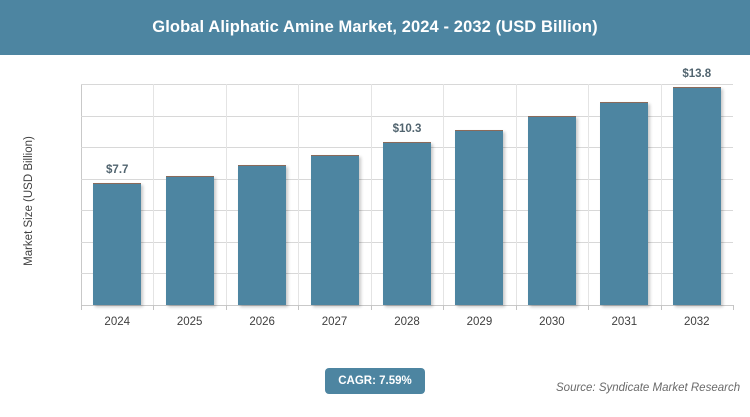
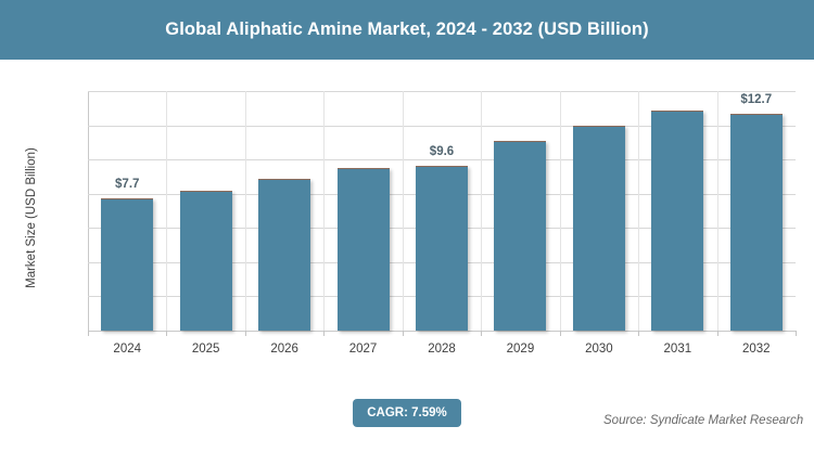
2028: $10.3 -> $9.6
2032: $13.8 -> $12.7
